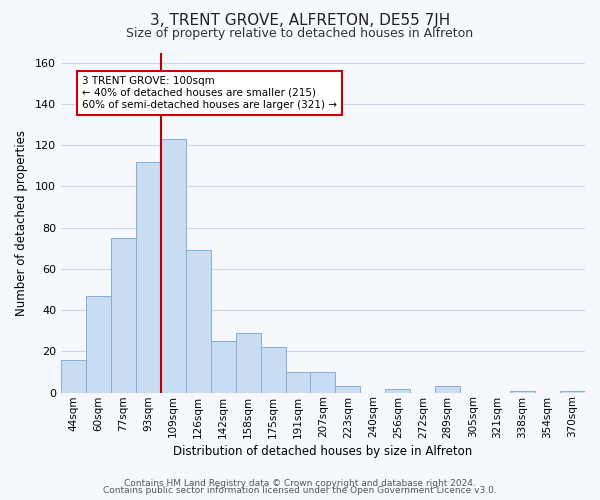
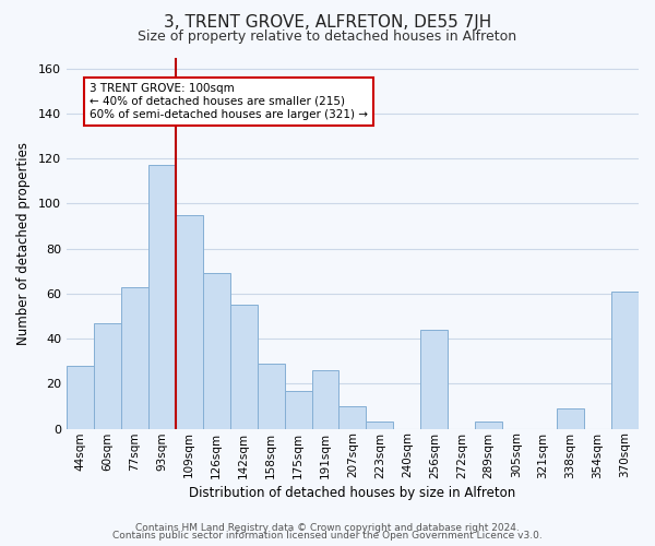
44sqm: 16 -> 28
77sqm: 75 -> 63
93sqm: 112 -> 117
109sqm: 123 -> 95
142sqm: 25 -> 55
175sqm: 22 -> 17
191sqm: 10 -> 26
256sqm: 2 -> 44
338sqm: 1 -> 9
370sqm: 1 -> 61
